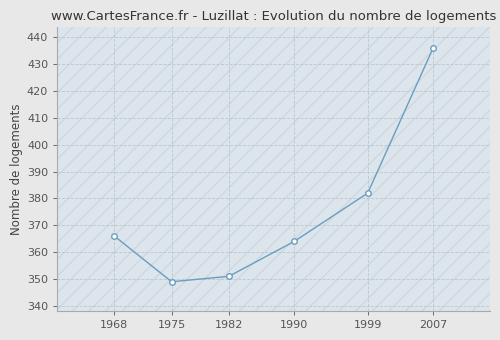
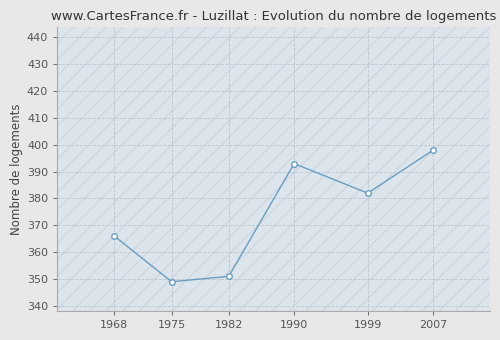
1990: 364 -> 393
2007: 436 -> 398
